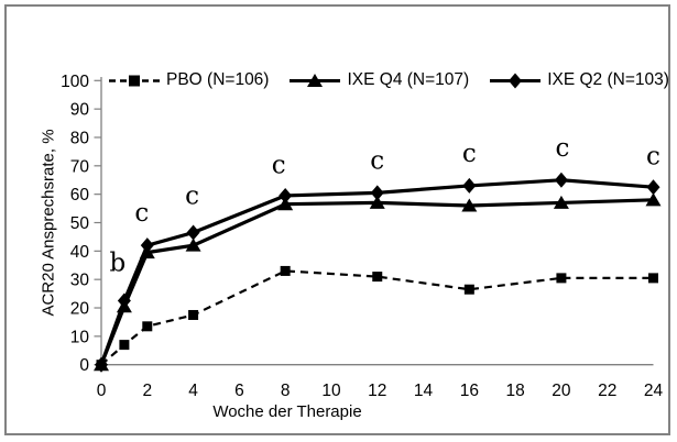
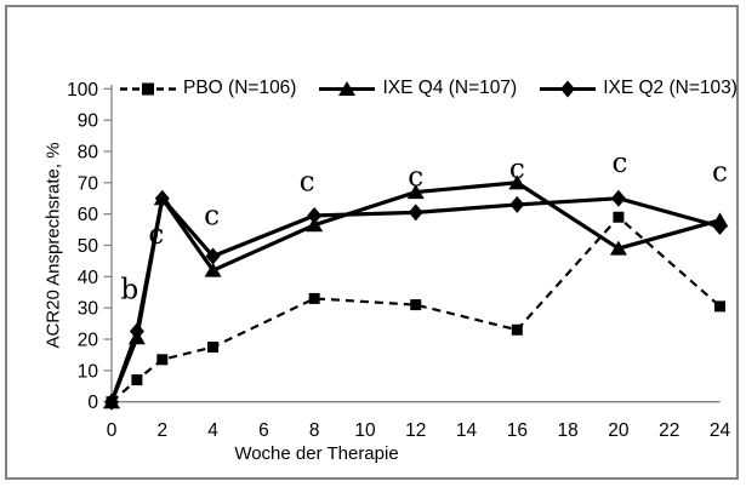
IXE Q4 (N=107)/2: 40 -> 65
IXE Q2 (N=103)/2: 42 -> 65
IXE Q4 (N=107)/12: 57 -> 67
PBO (N=106)/16: 26 -> 23
IXE Q4 (N=107)/16: 56 -> 70
PBO (N=106)/20: 30 -> 59
IXE Q4 (N=107)/20: 57 -> 49
IXE Q2 (N=103)/24: 62 -> 56
